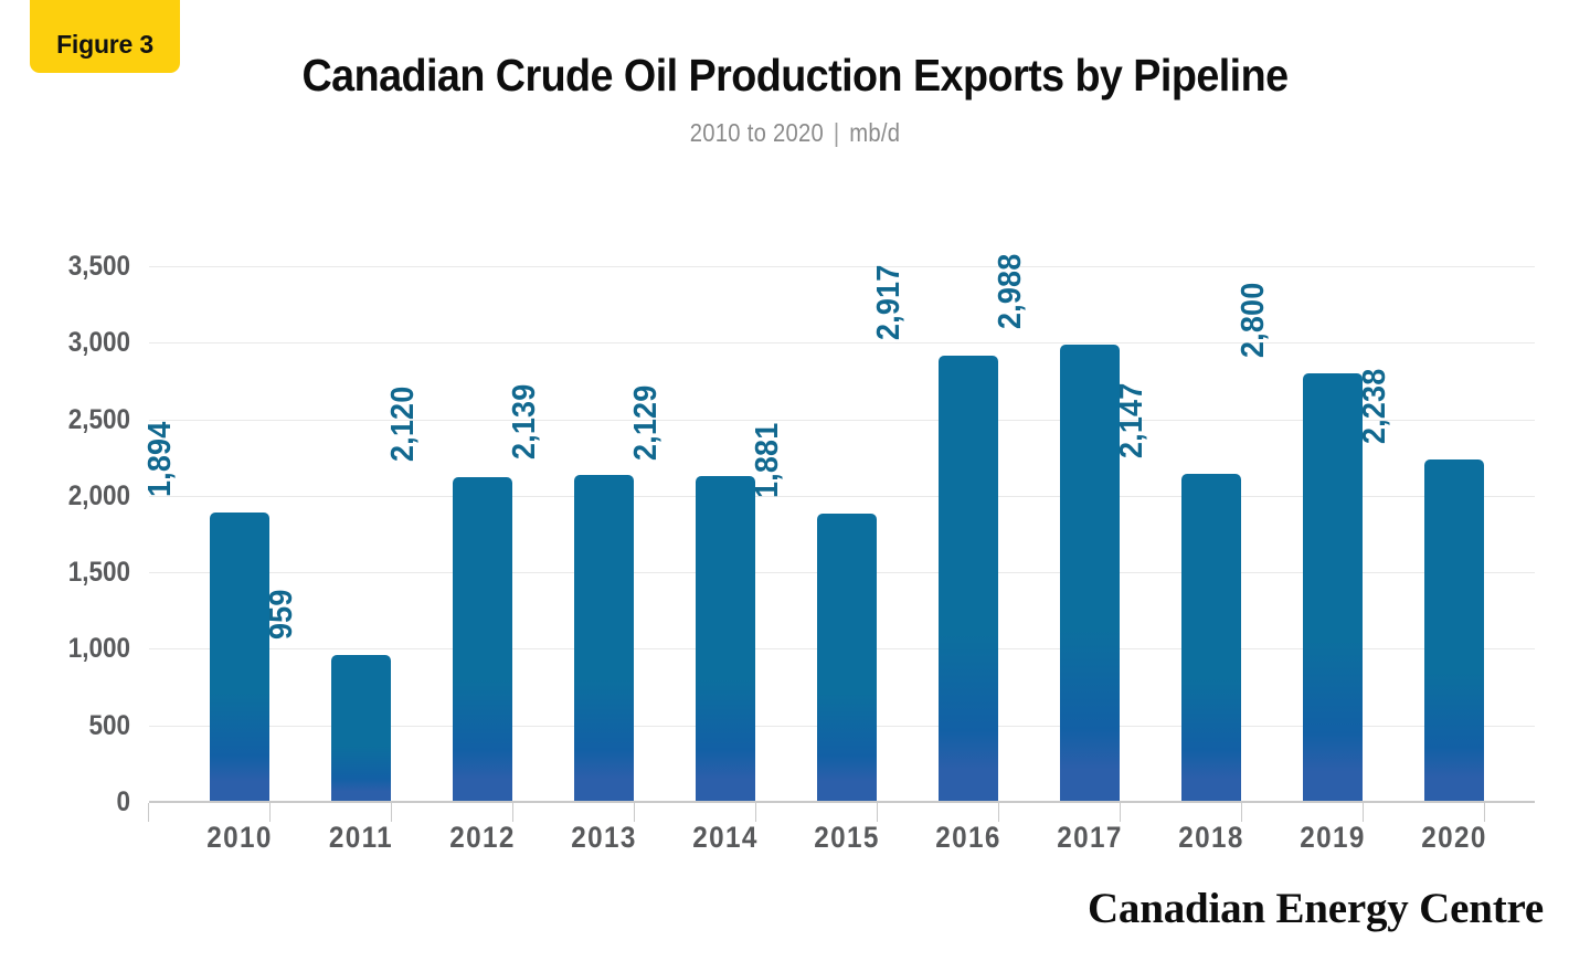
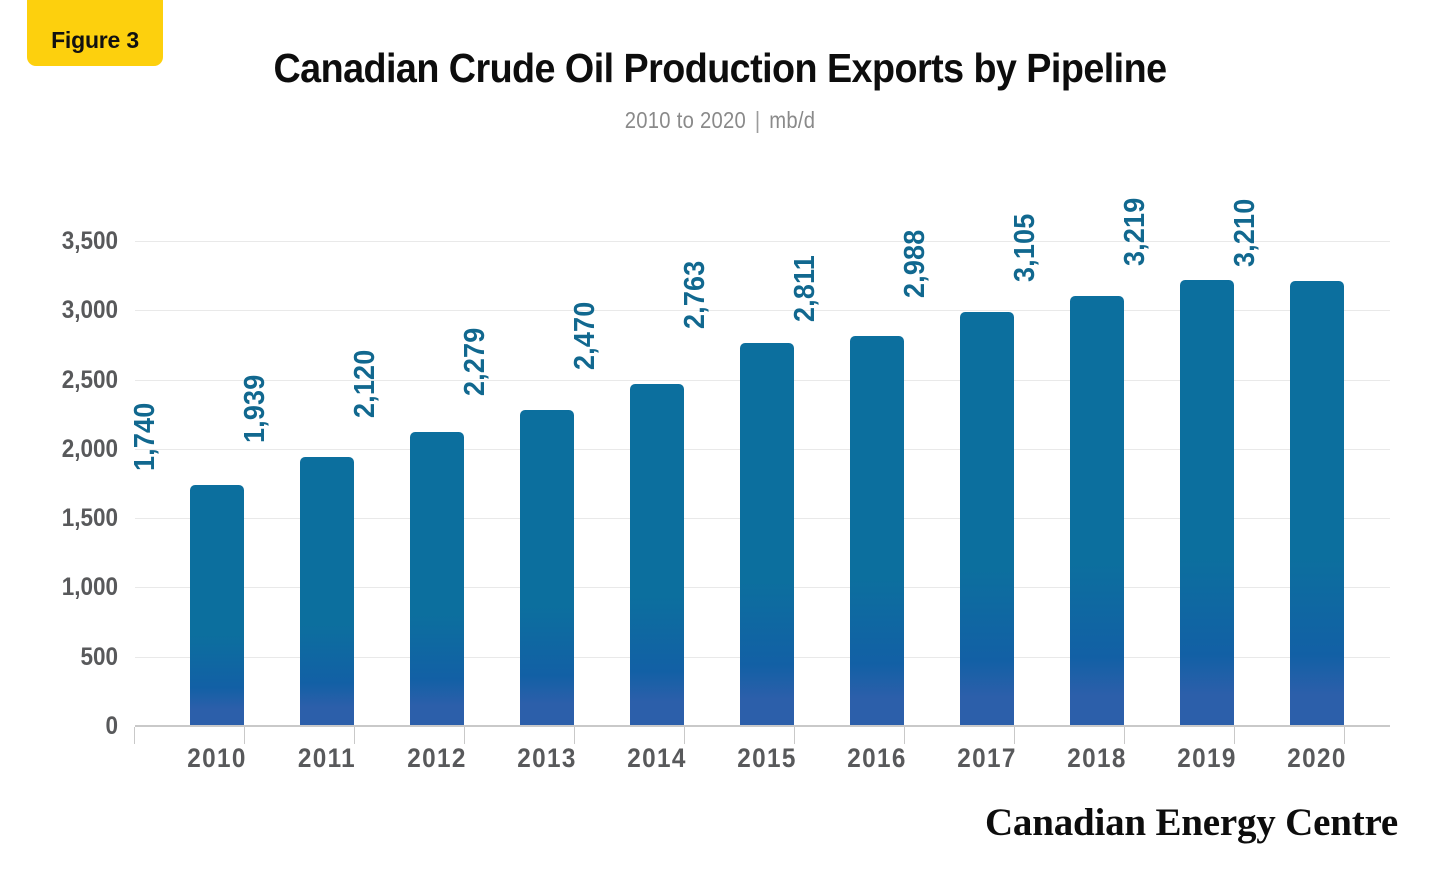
2010: 1,894 -> 1,740
2011: 959 -> 1,939
2013: 2,139 -> 2,279
2014: 2,129 -> 2,470
2015: 1,881 -> 2,763
2016: 2,917 -> 2,811
2018: 2,147 -> 3,105
2019: 2,800 -> 3,219
2020: 2,238 -> 3,210
